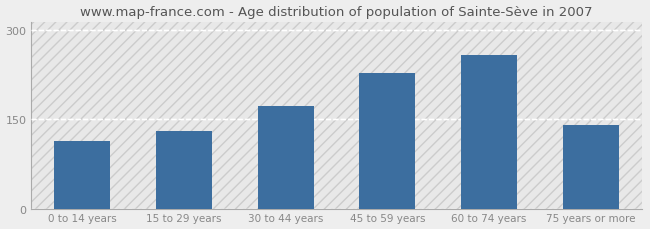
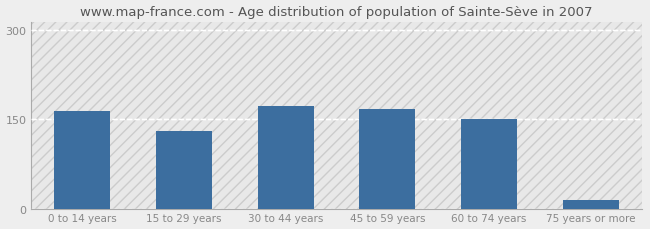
0 to 14 years: 114 -> 165
45 to 59 years: 228 -> 168
60 to 74 years: 258 -> 150
75 years or more: 140 -> 15
